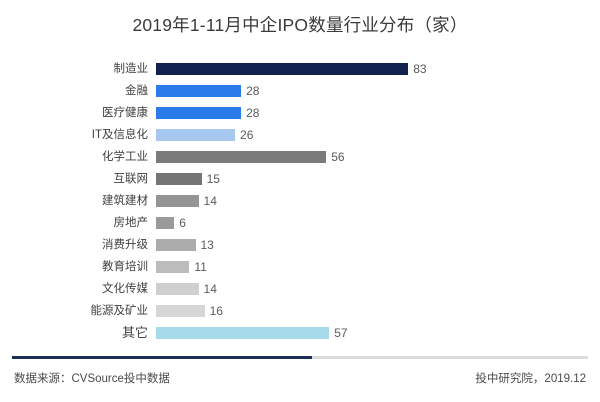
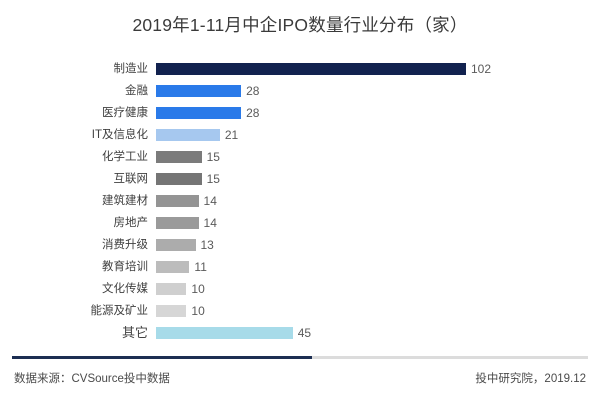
制造业: 83 -> 102
IT及信息化: 26 -> 21
化学工业: 56 -> 15
房地产: 6 -> 14
文化传媒: 14 -> 10
能源及矿业: 16 -> 10
其它: 57 -> 45
